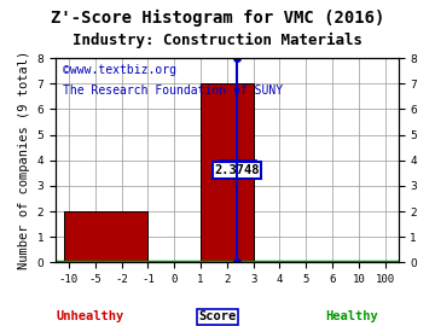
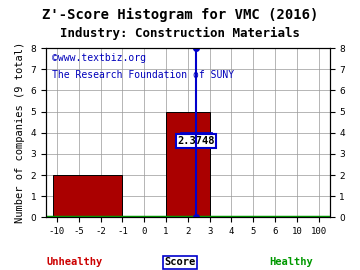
2: 7 -> 5
